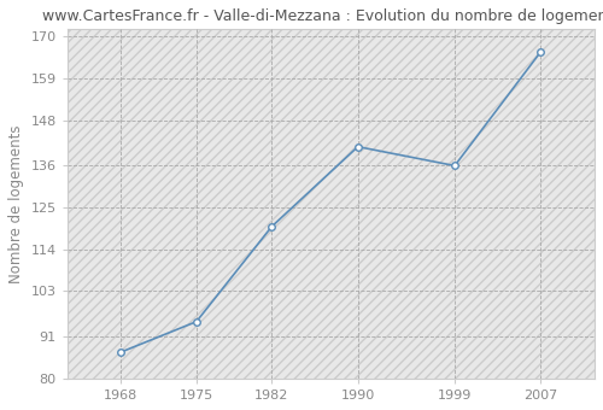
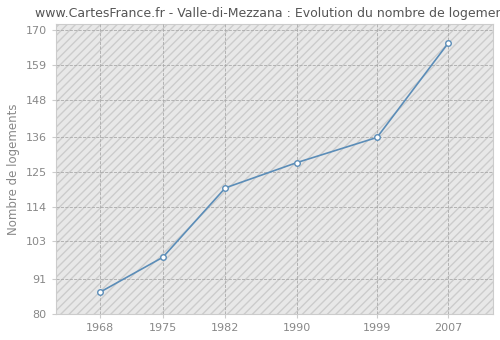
1975: 95 -> 98
1990: 141 -> 128
